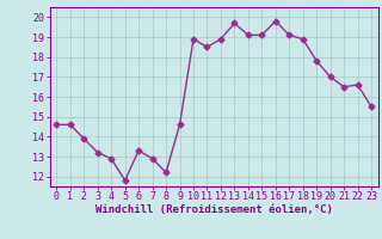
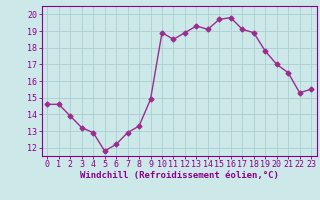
6: 13.3 -> 12.2
8: 12.2 -> 13.3
9: 14.6 -> 14.9
13: 19.7 -> 19.3
15: 19.1 -> 19.7
22: 16.6 -> 15.3
